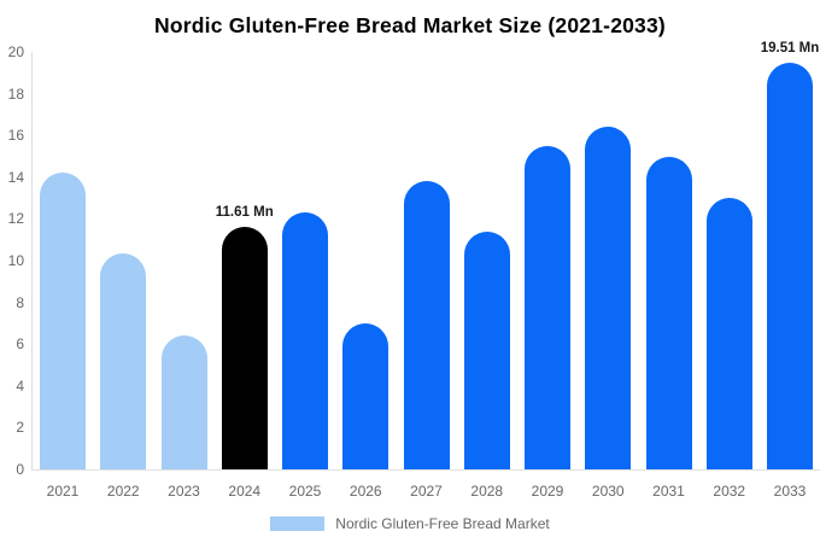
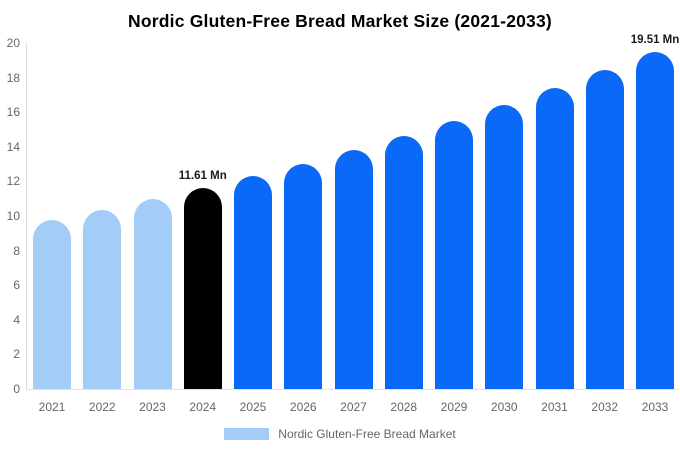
2021: 14.2 -> 9.8
2023: 6.4 -> 11.0
2026: 7.0 -> 13.0
2028: 11.4 -> 14.6
2031: 15.0 -> 17.4
2032: 13.0 -> 18.4
